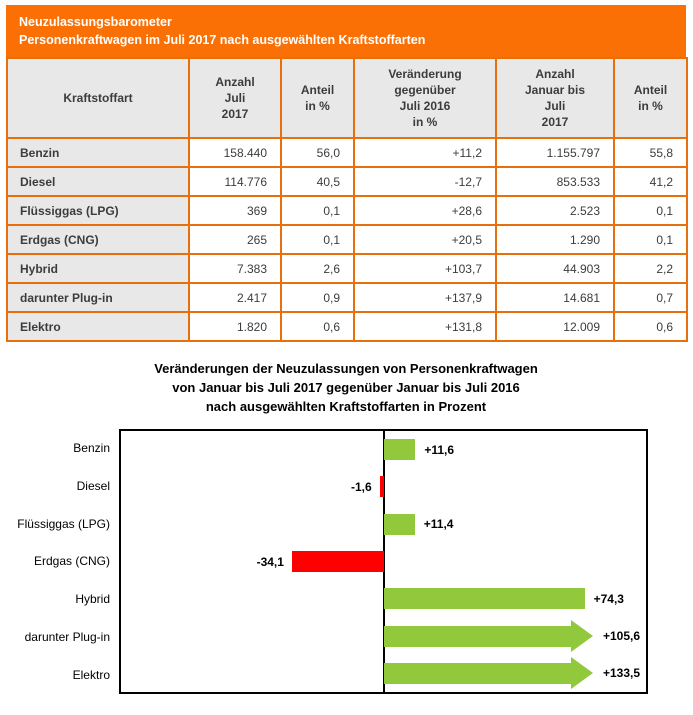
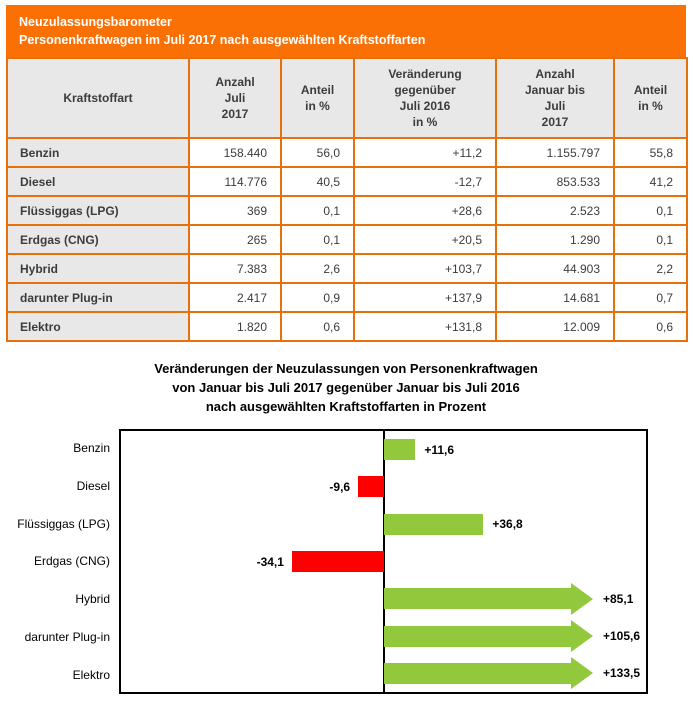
Diesel: -1,6 -> -9,6
Flüssiggas (LPG): +11,4 -> +36,8
Hybrid: +74,3 -> +85,1
